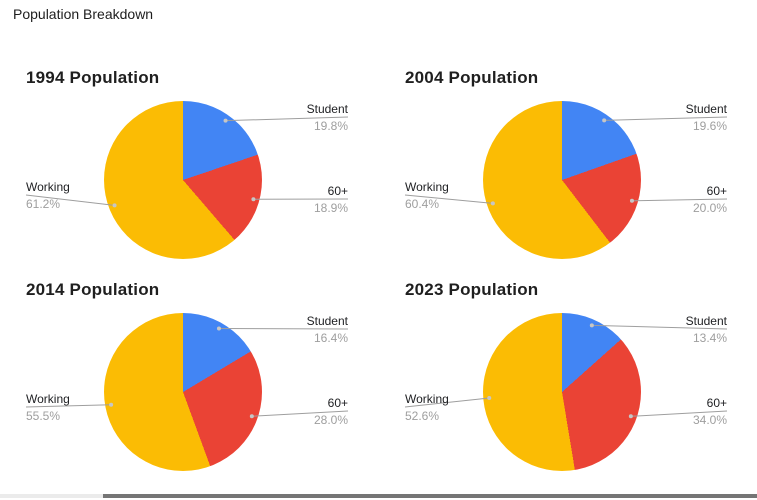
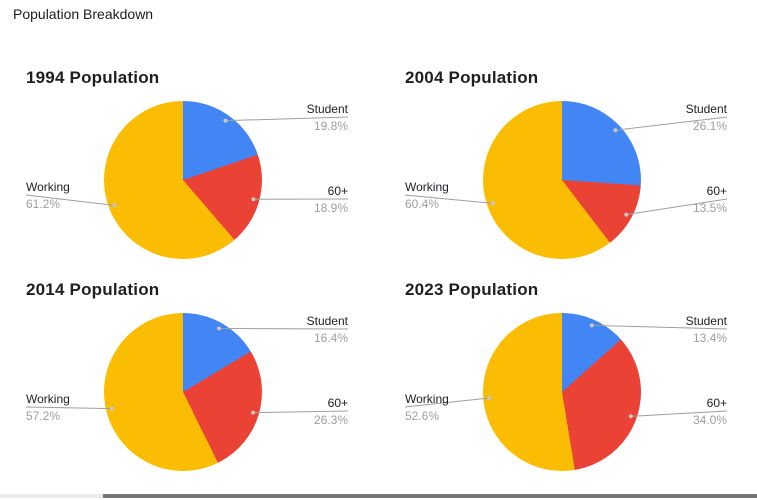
2004 Population/Student: 19.6% -> 26.1%
2004 Population/60+: 20.0% -> 13.5%
2014 Population/60+: 28.0% -> 26.3%
2014 Population/Working: 55.5% -> 57.2%
